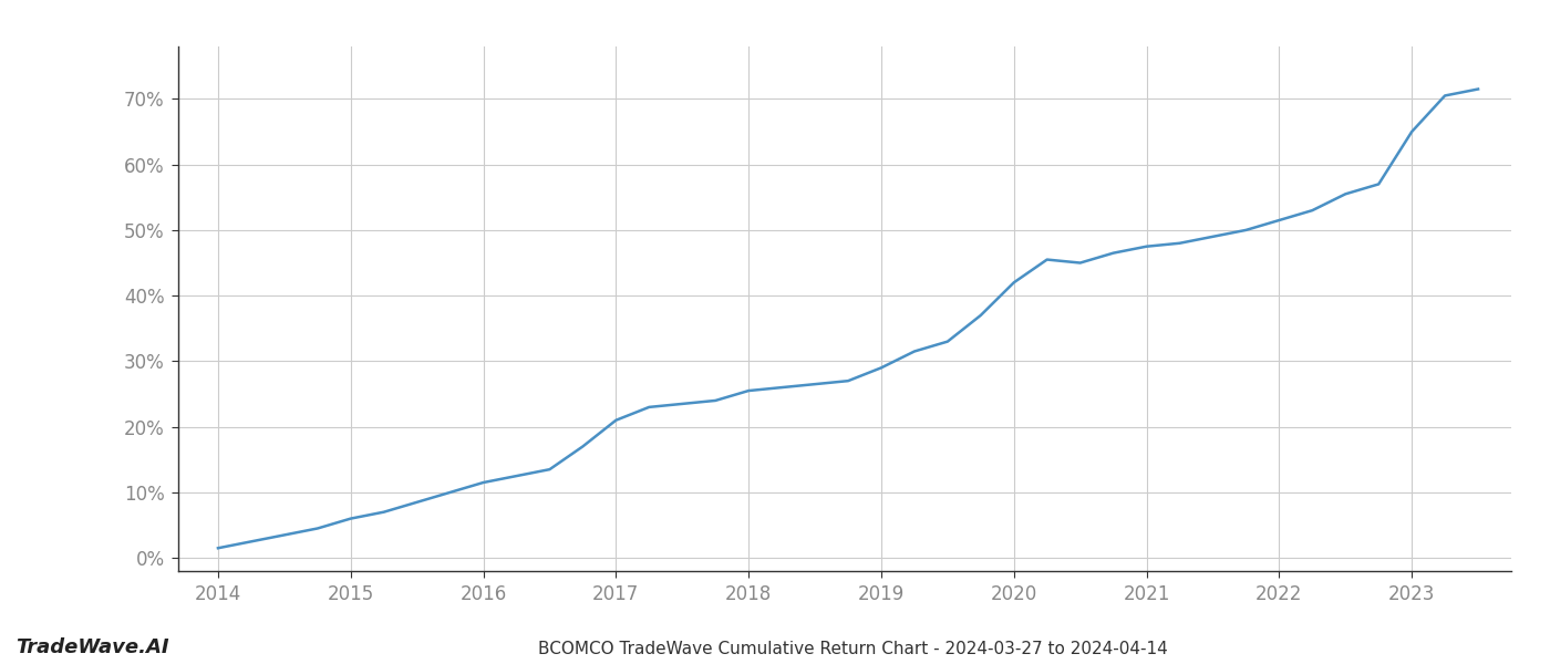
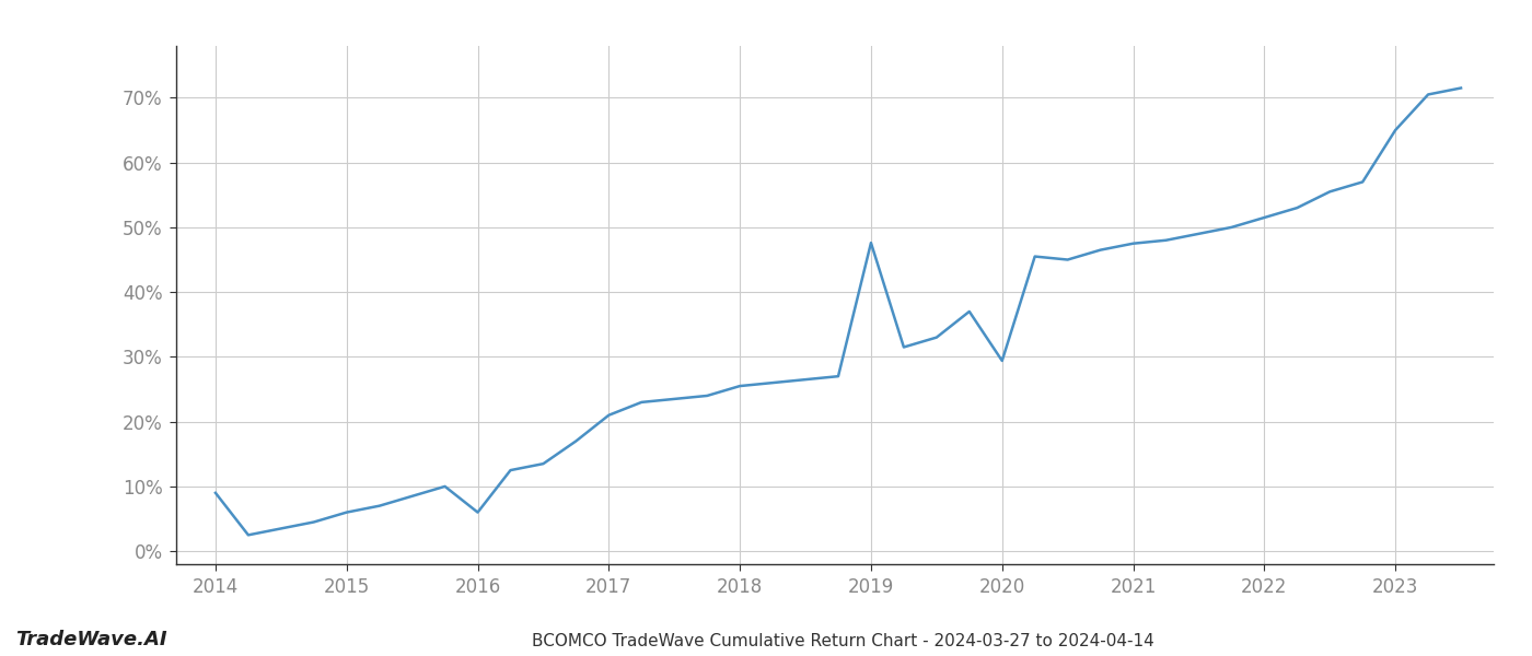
2014: 1.5% -> 9.0%
2016: 11.5% -> 6.0%
2019: 29.0% -> 47.6%
2020: 42.0% -> 29.4%
